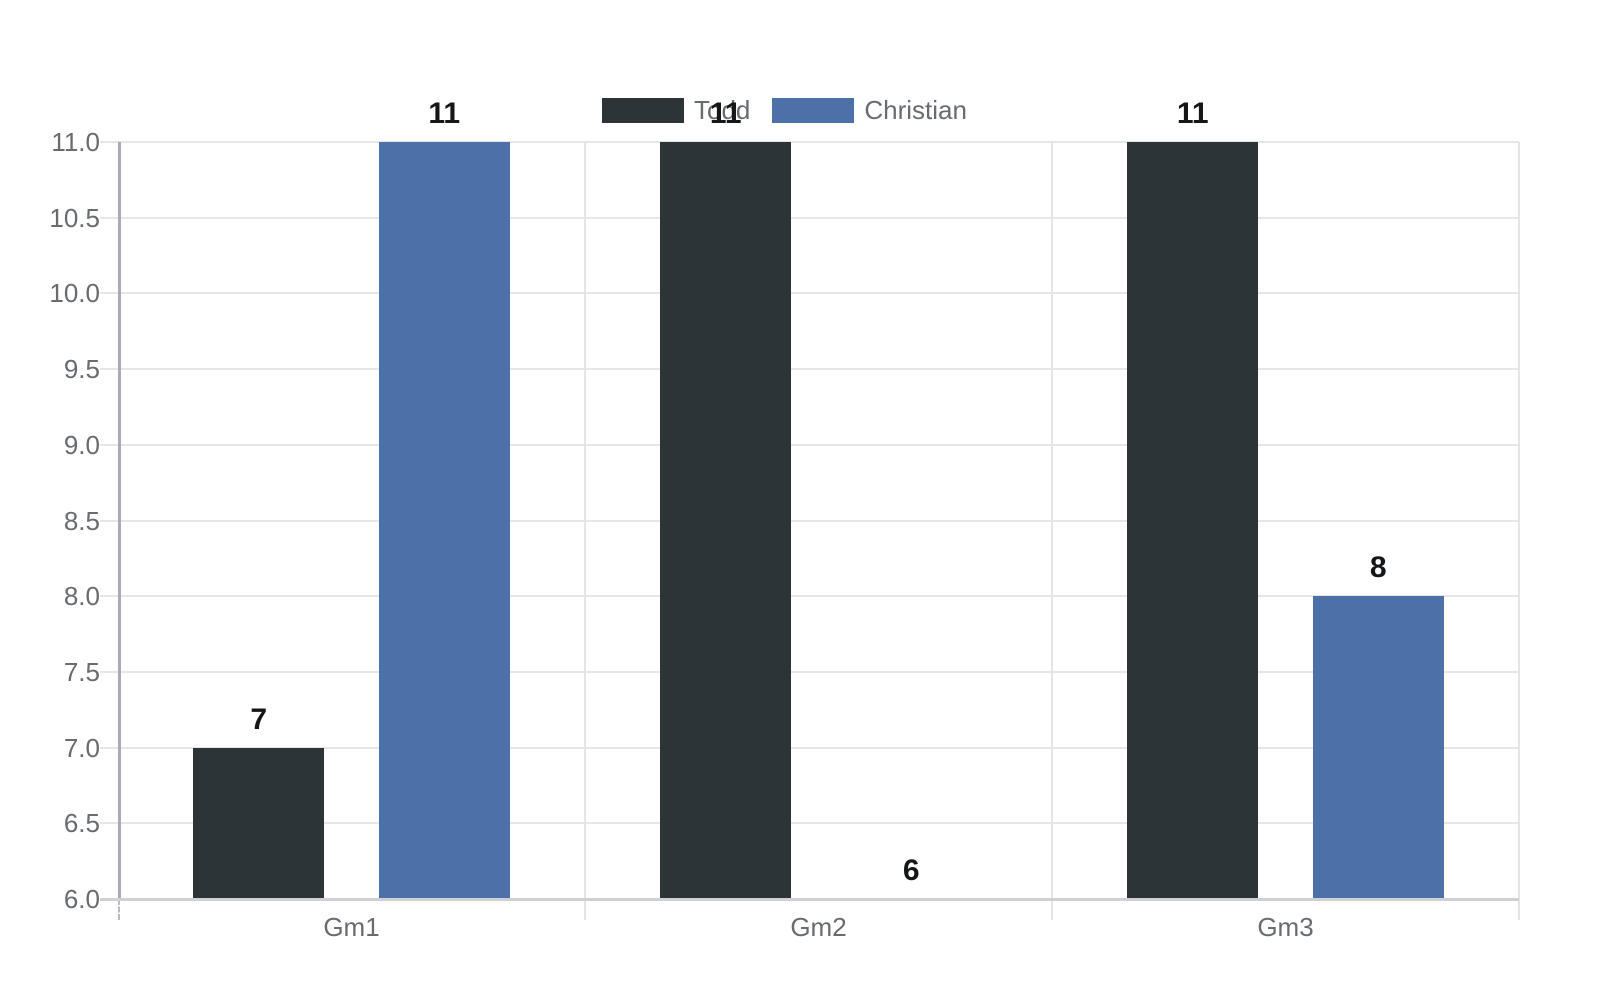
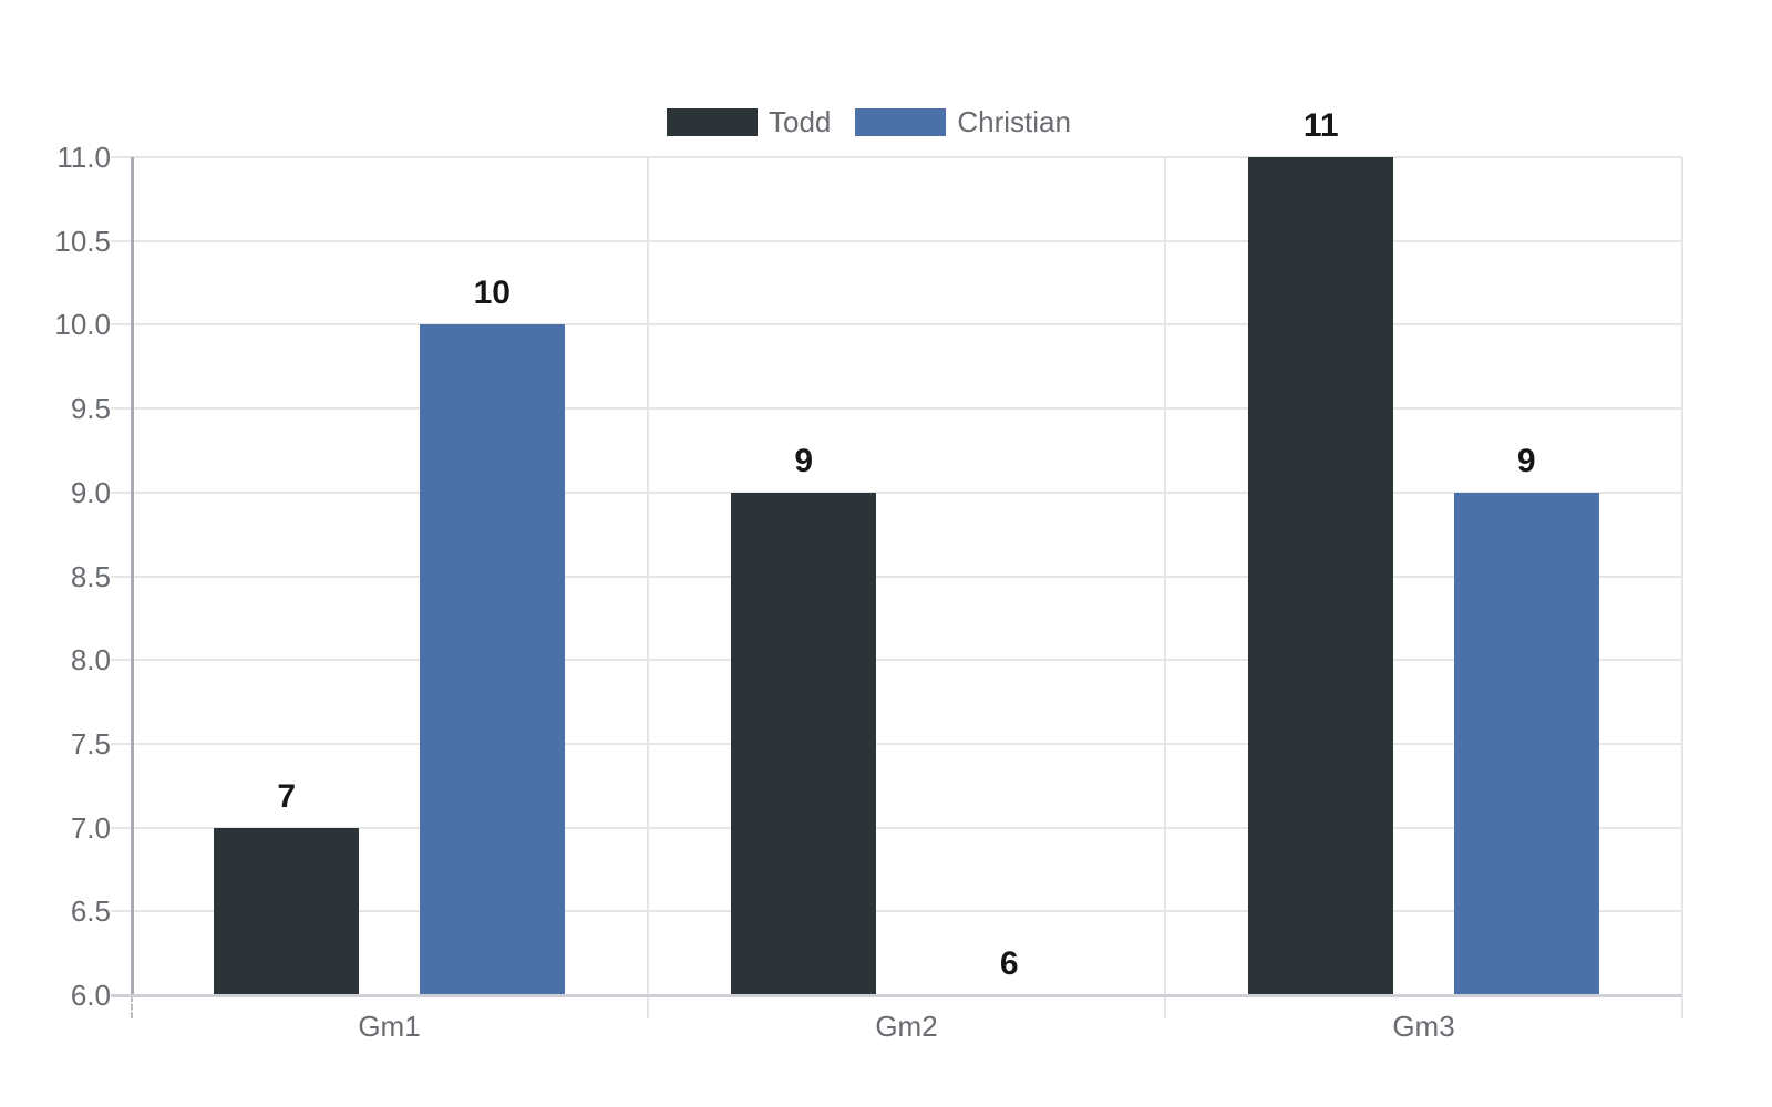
Christian/Gm1: 11 -> 10
Todd/Gm2: 11 -> 9
Christian/Gm3: 8 -> 9
